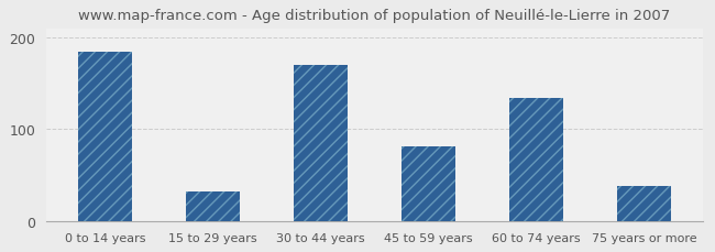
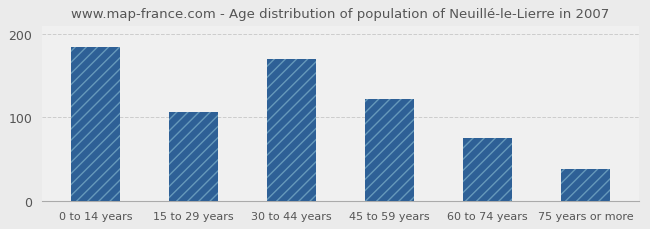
15 to 29 years: 32 -> 107
45 to 59 years: 82 -> 122
60 to 74 years: 134 -> 76
